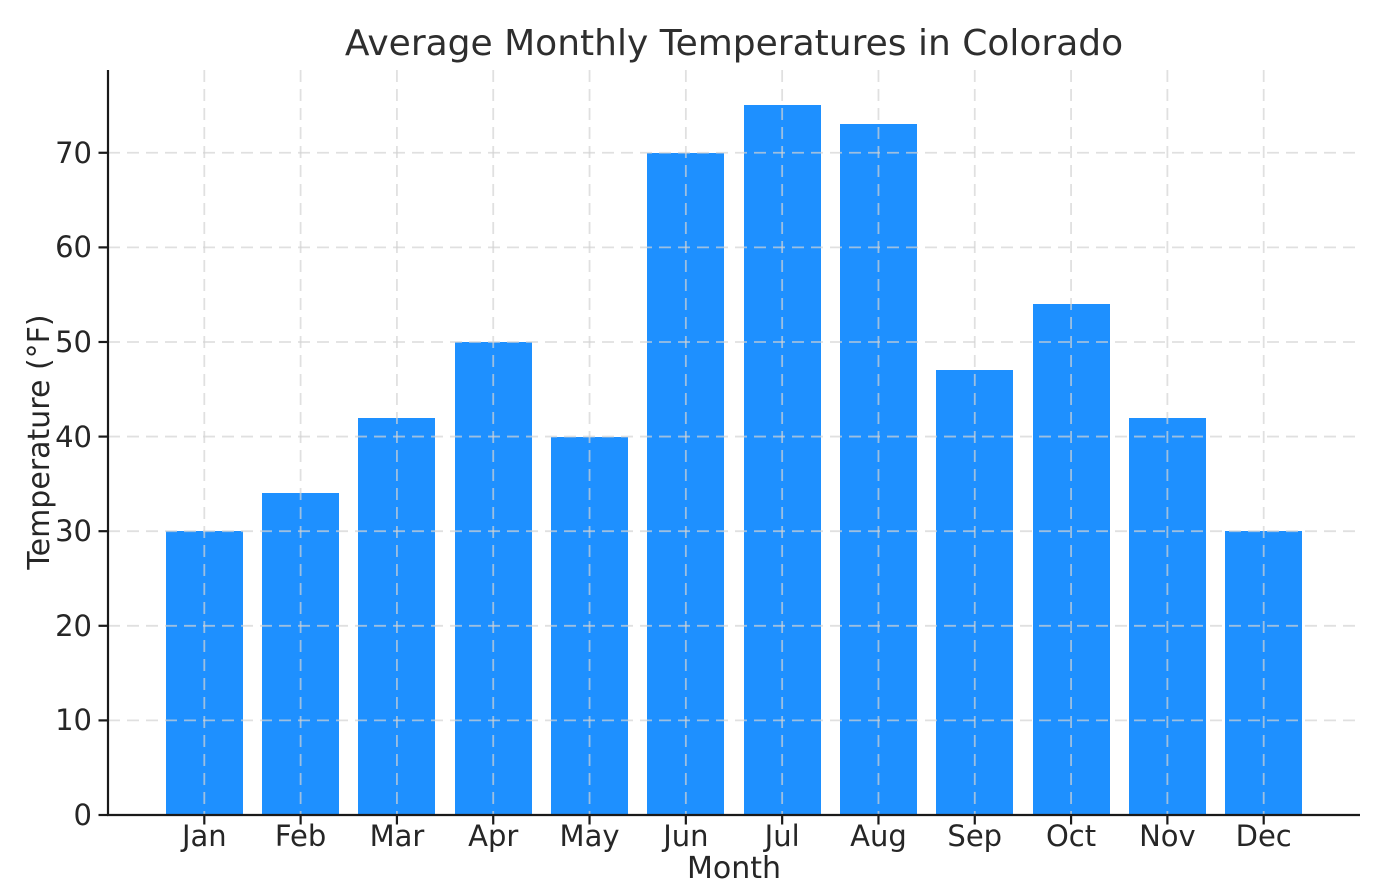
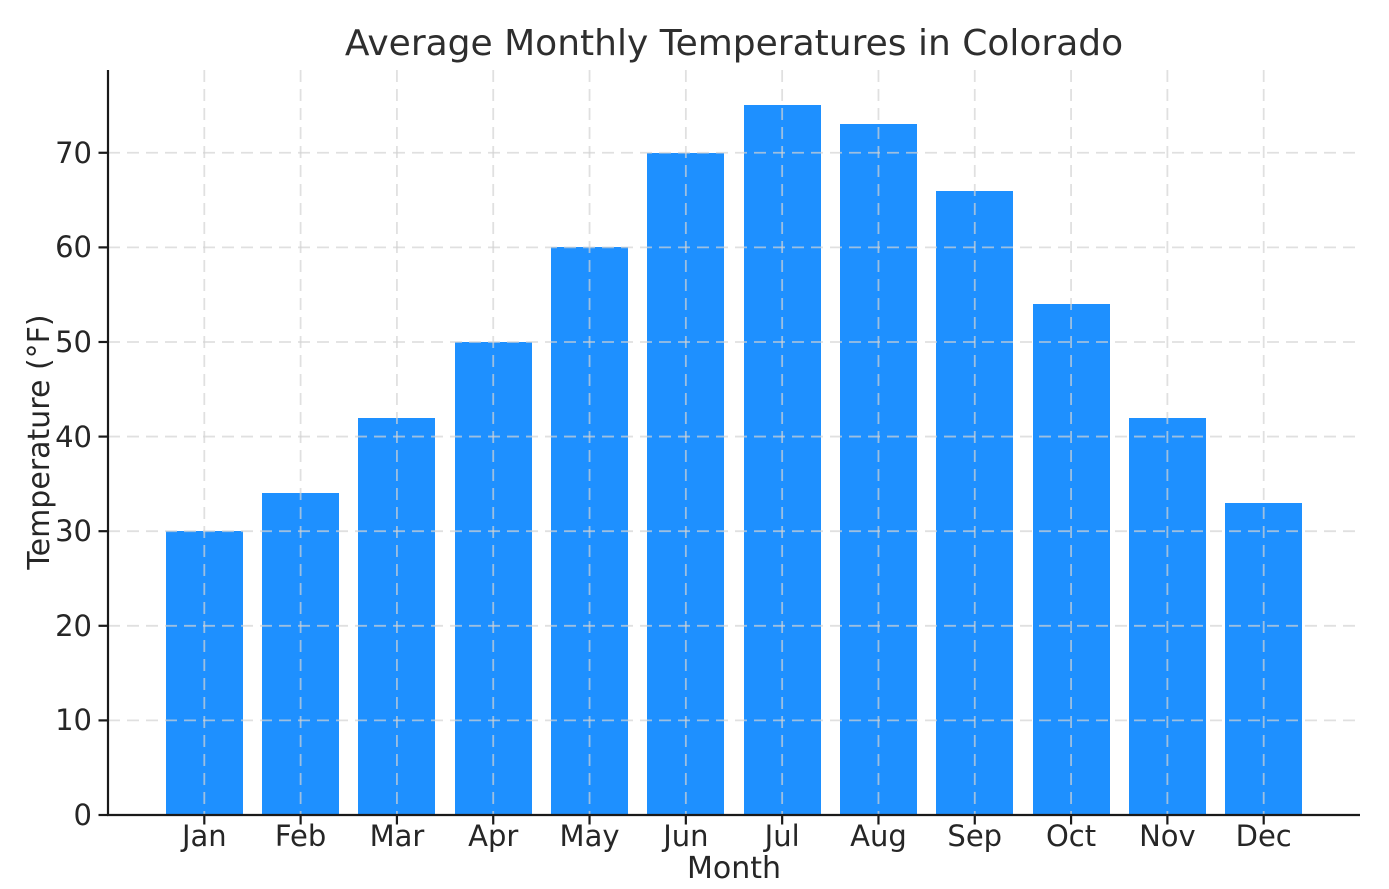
May: 40 -> 60
Sep: 47 -> 66
Dec: 30 -> 33
